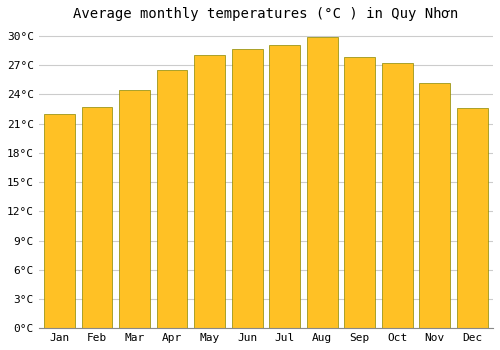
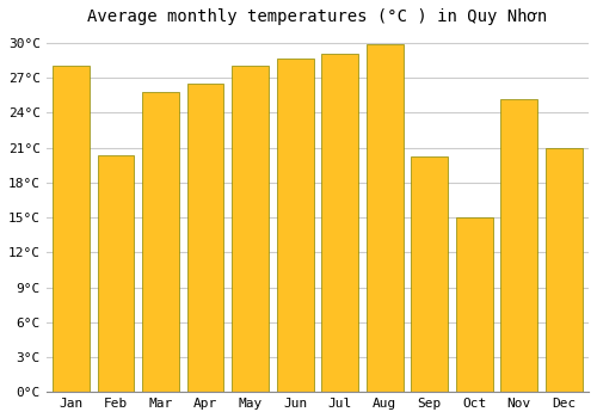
Jan: 22.0°C -> 28.0°C
Feb: 22.7°C -> 20.4°C
Mar: 24.5°C -> 25.8°C
Sep: 27.8°C -> 20.2°C
Oct: 27.2°C -> 15.0°C
Dec: 22.6°C -> 21.0°C
